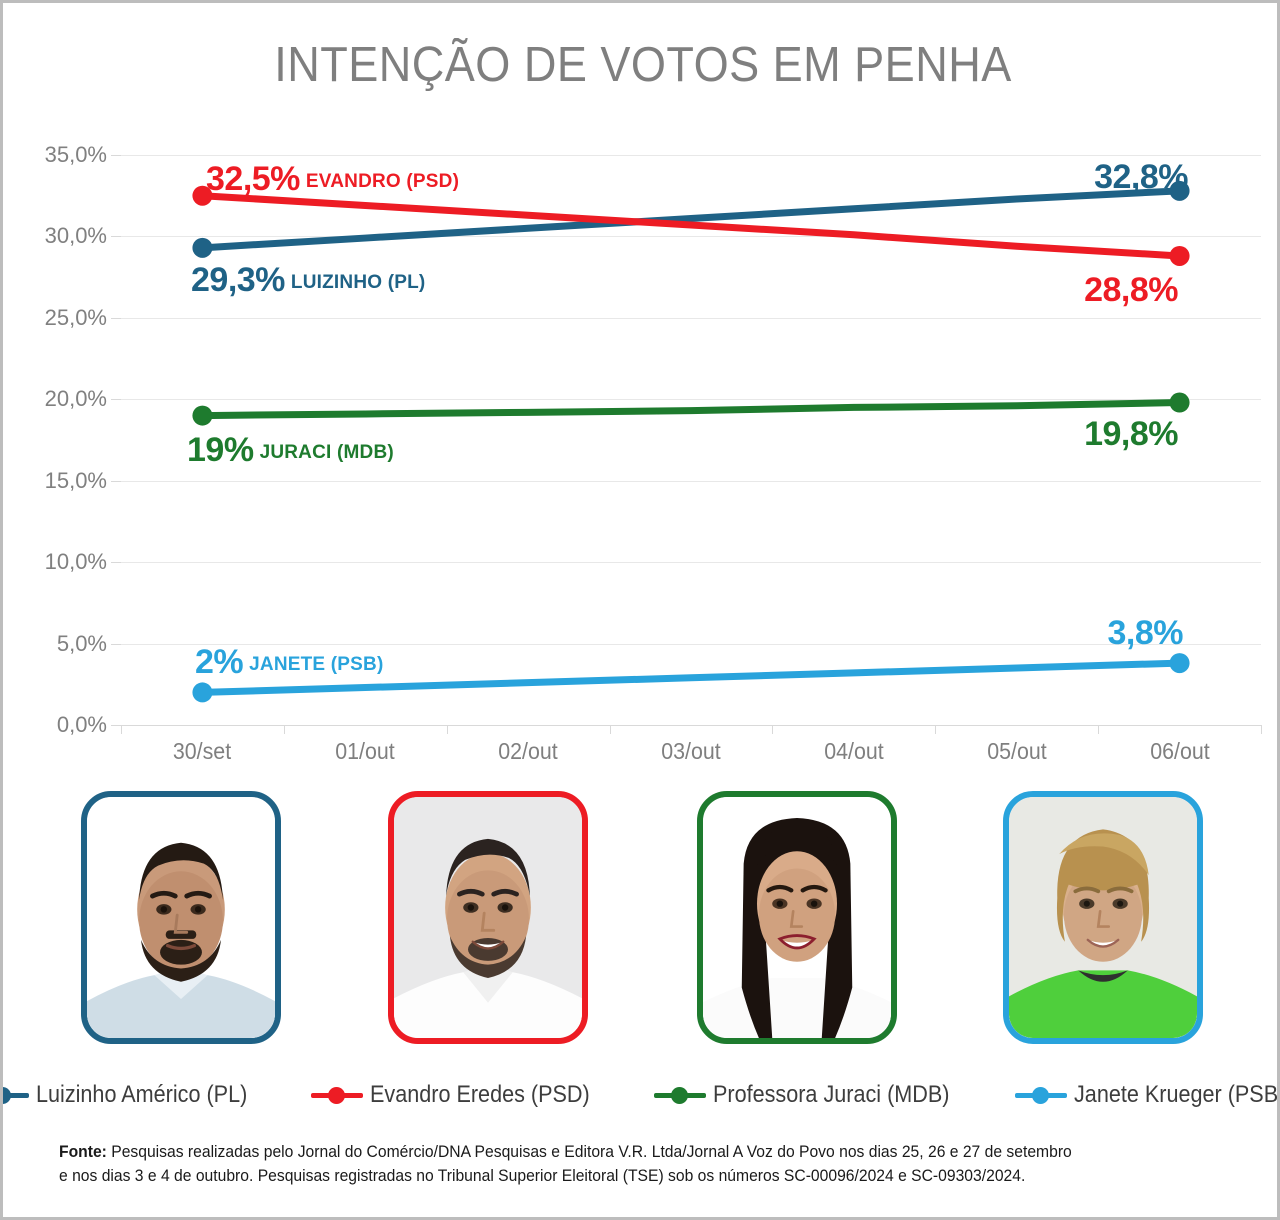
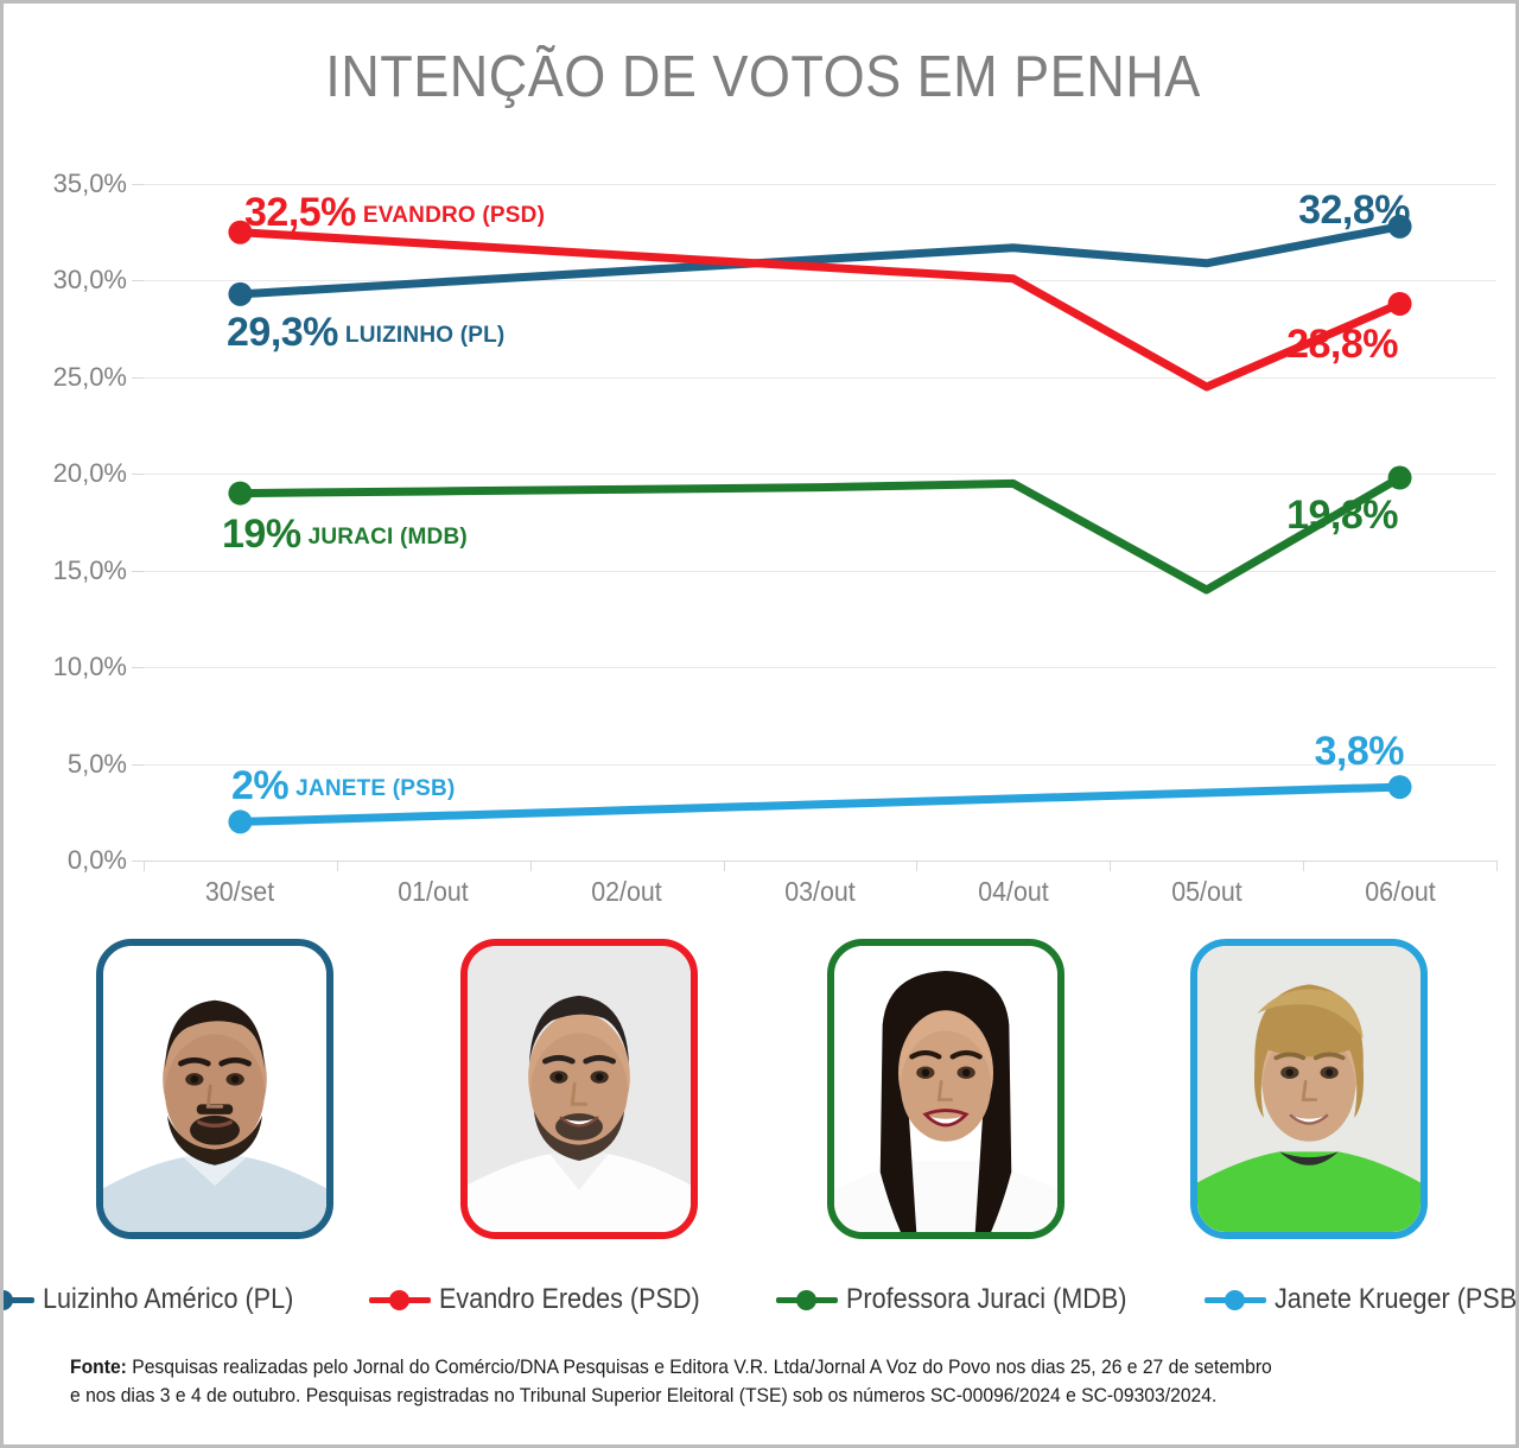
Luizinho Américo (PL)/05/out: 32,3% -> 30,9%
Evandro Eredes (PSD)/05/out: 29,4% -> 24,5%
Professora Juraci (MDB)/05/out: 19,6% -> 14,0%
